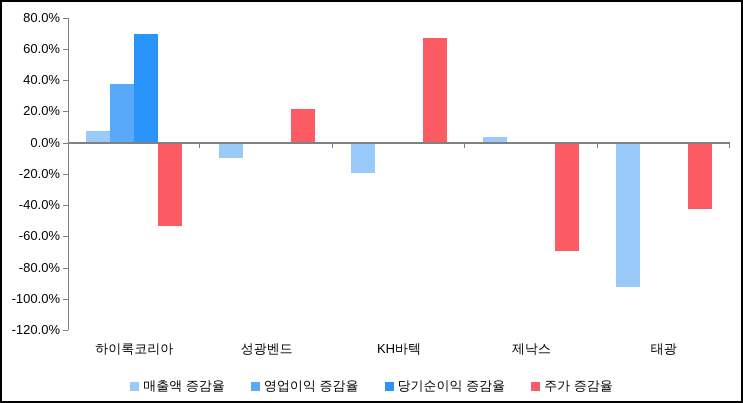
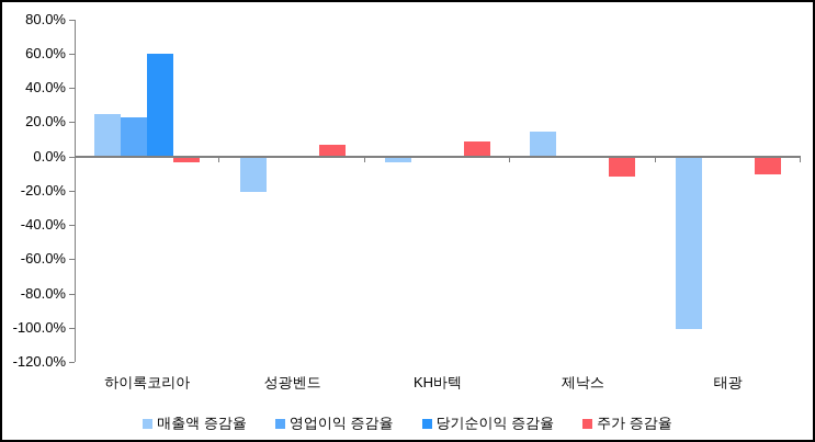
매출액 증감율/하이록코리아: 7% -> 24%
영업이익 증감율/하이록코리아: 37% -> 22%
당기순이익 증감율/하이록코리아: 69% -> 59%
주가 증감율/하이록코리아: -53% -> -3%
매출액 증감율/성광벤드: -9% -> -20%
주가 증감율/성광벤드: 21% -> 6%
매출액 증감율/KH바텍: -19% -> -3%
주가 증감율/KH바텍: 66% -> 8%
매출액 증감율/제낙스: 3% -> 14%
주가 증감율/제낙스: -69% -> -11%
매출액 증감율/태광: -92% -> -100%
주가 증감율/태광: -42% -> -10%
